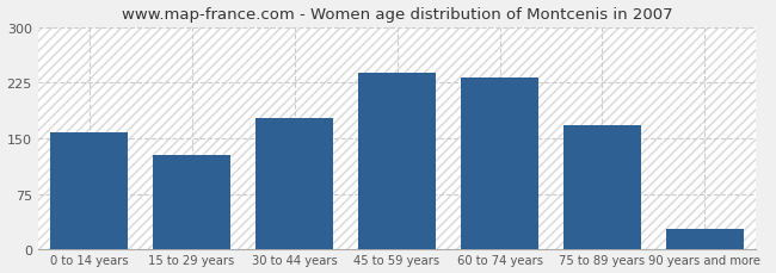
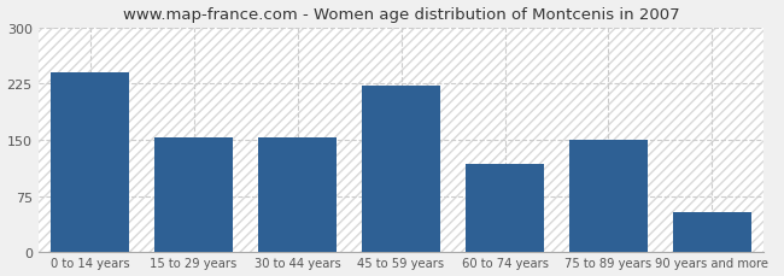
0 to 14 years: 158 -> 240
15 to 29 years: 128 -> 154
30 to 44 years: 178 -> 154
45 to 59 years: 238 -> 222
60 to 74 years: 232 -> 118
75 to 89 years: 168 -> 150
90 years and more: 28 -> 54
